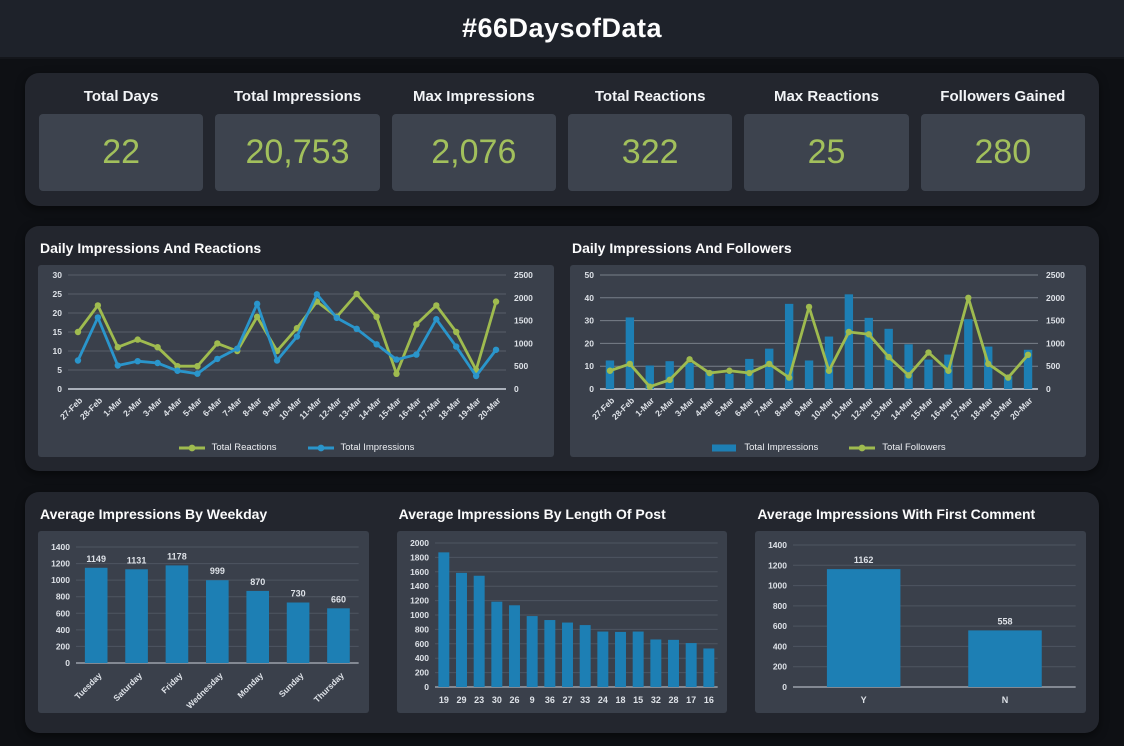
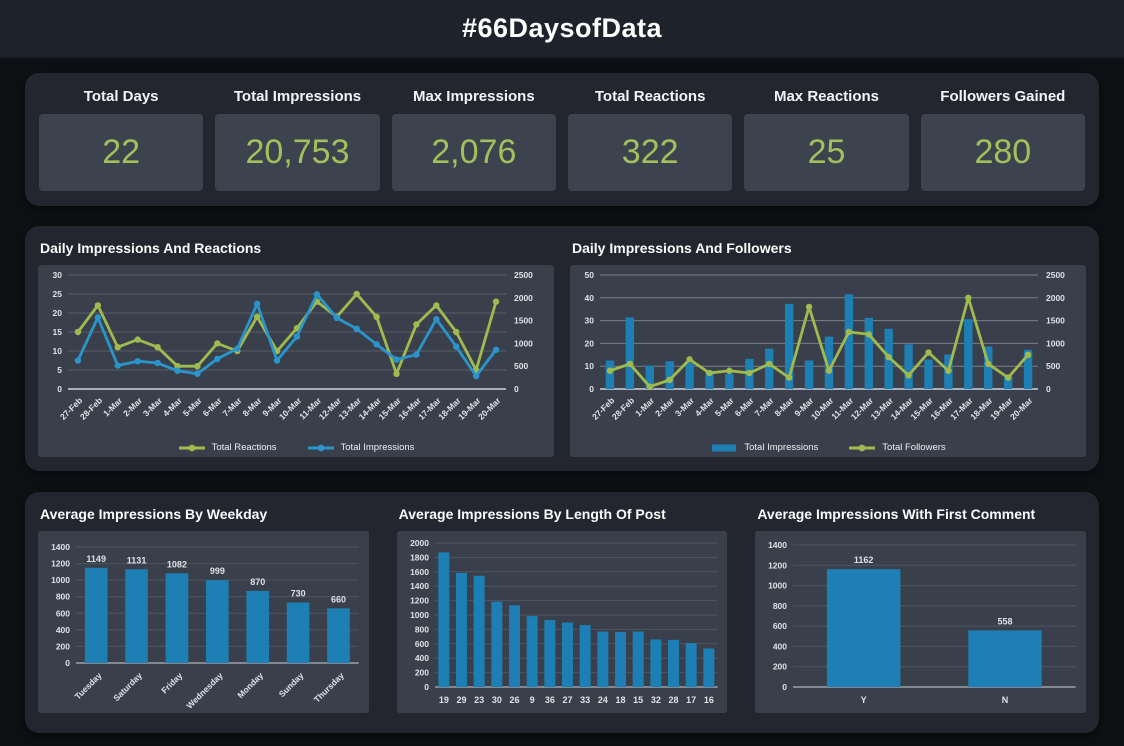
Average Impressions By Weekday/Friday: 1178 -> 1082
